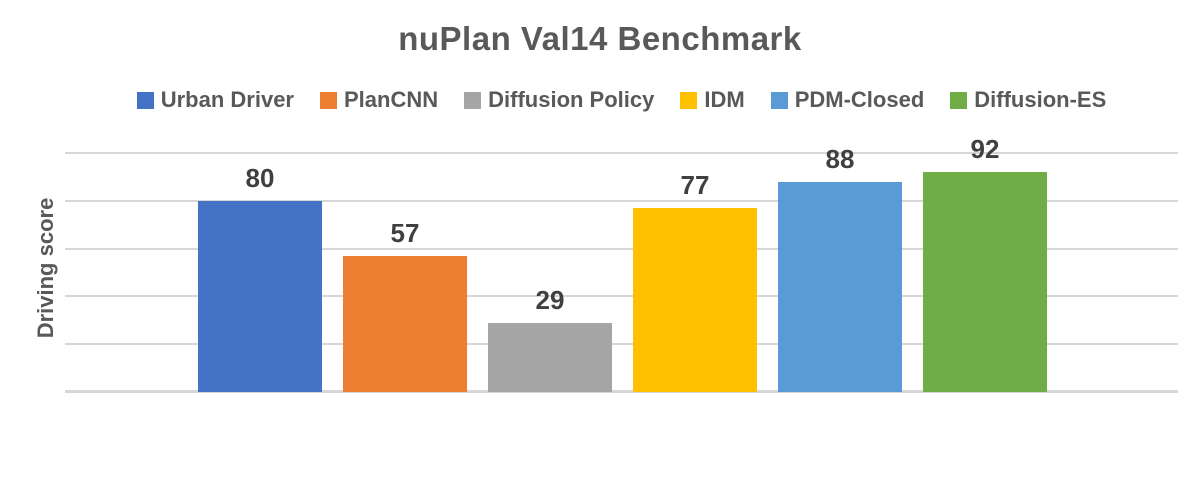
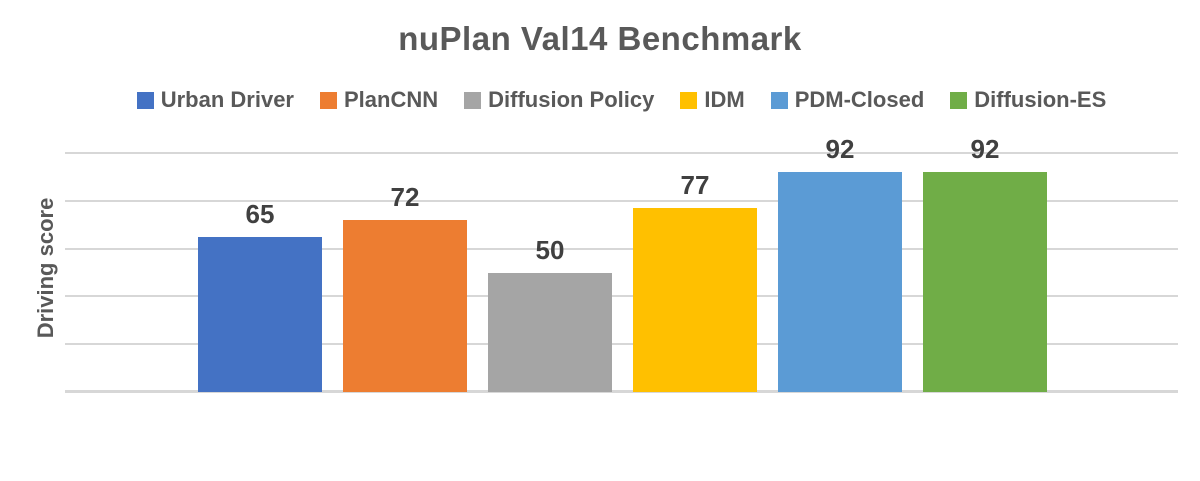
Urban Driver: 80 -> 65
PlanCNN: 57 -> 72
Diffusion Policy: 29 -> 50
PDM-Closed: 88 -> 92
